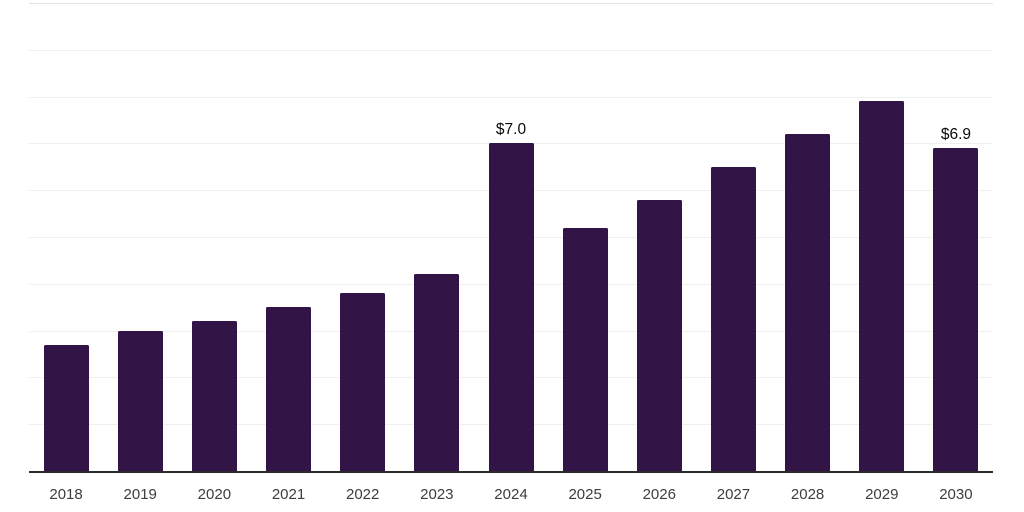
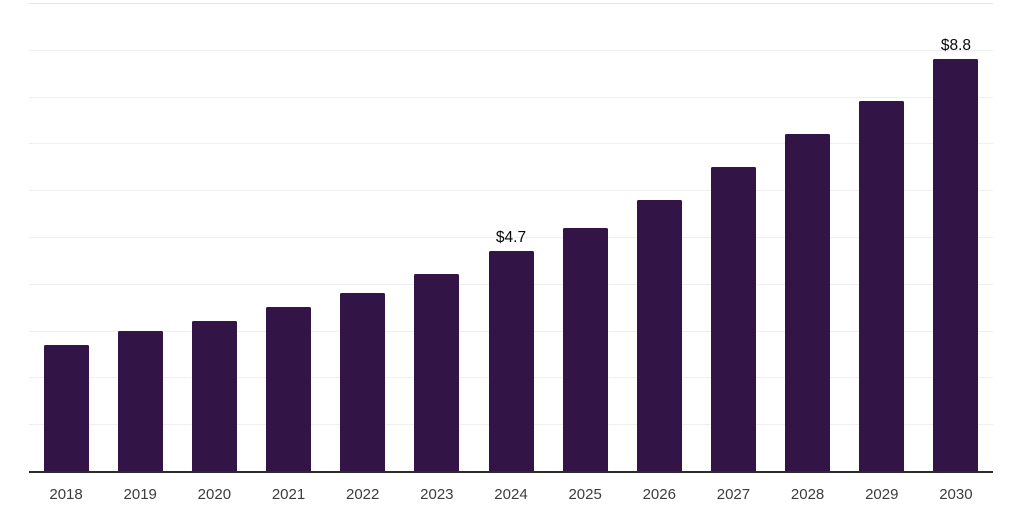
2024: $7.0 -> $4.7
2030: $6.9 -> $8.8
